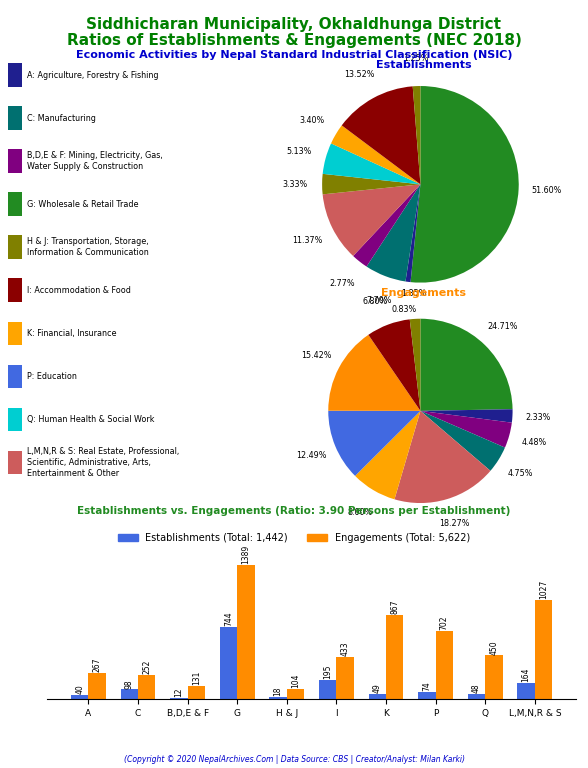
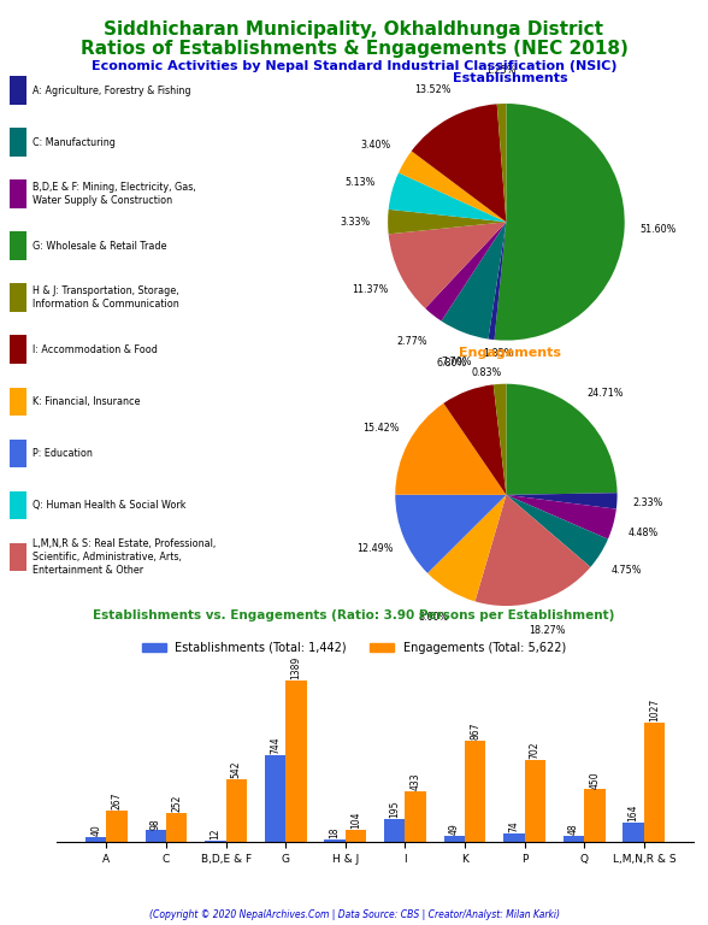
Engagements (Total: 5,622)/B,D,E & F: 131 -> 542
